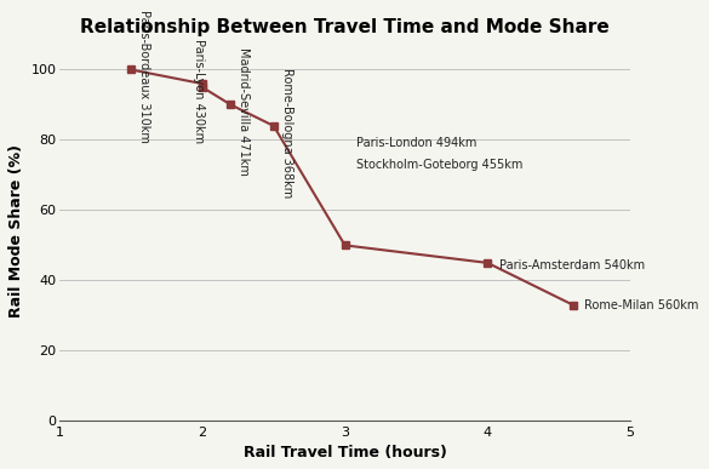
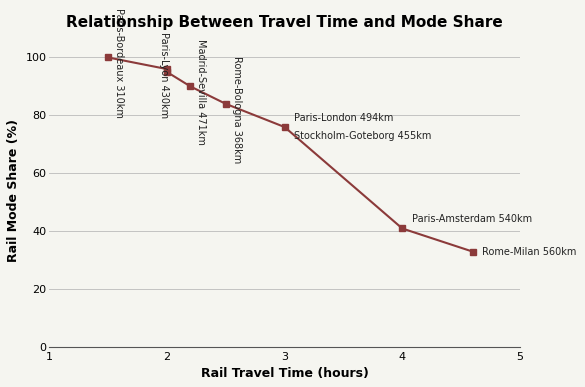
3: 50 -> 76
4: 45 -> 41
